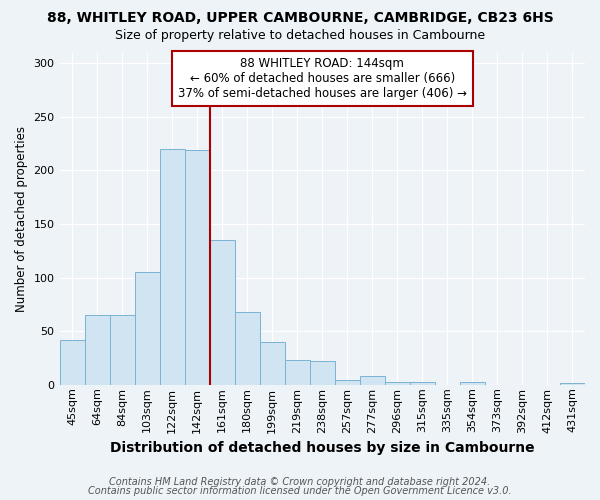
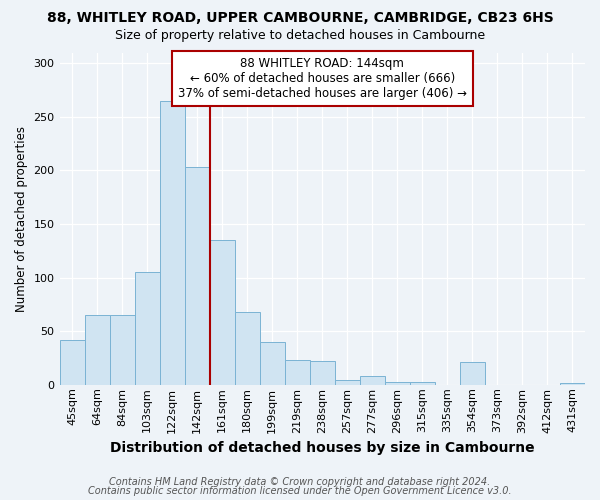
122sqm: 220 -> 265
142sqm: 219 -> 203
354sqm: 3 -> 21
